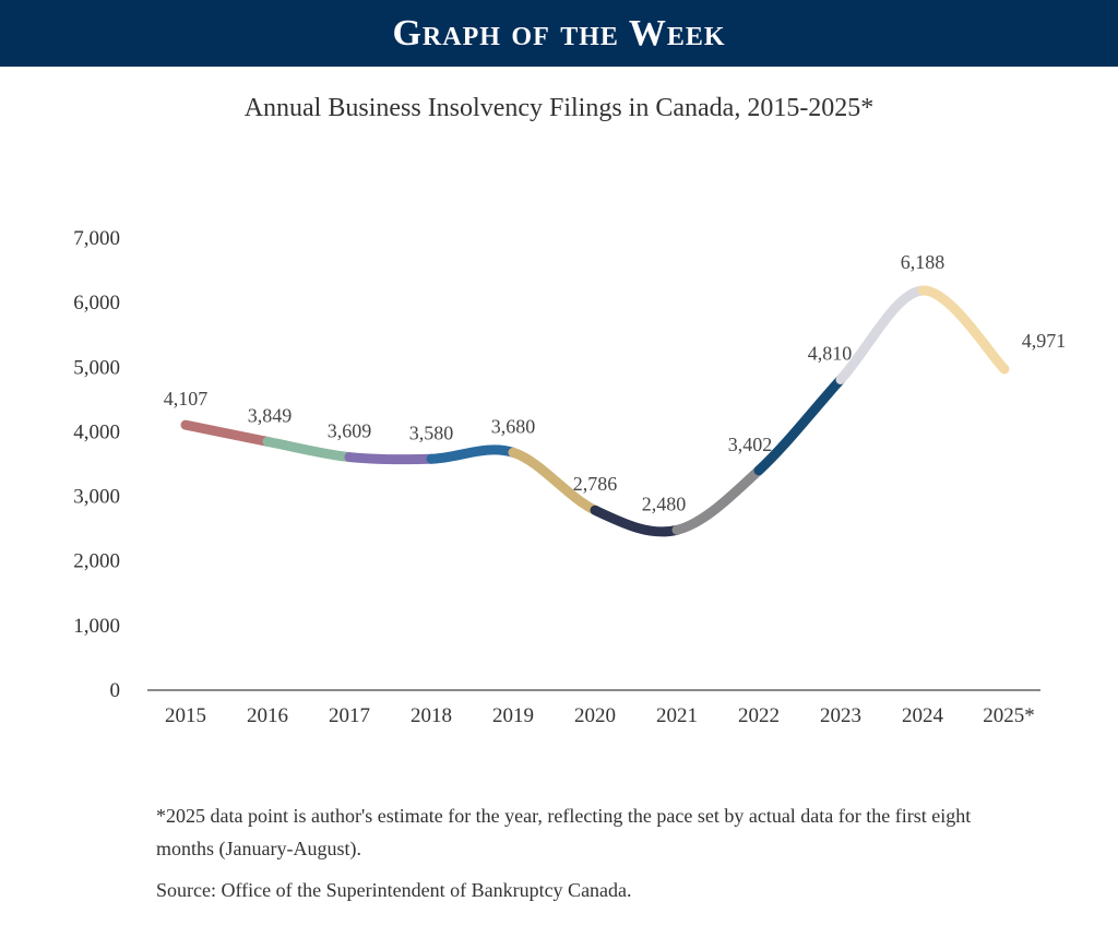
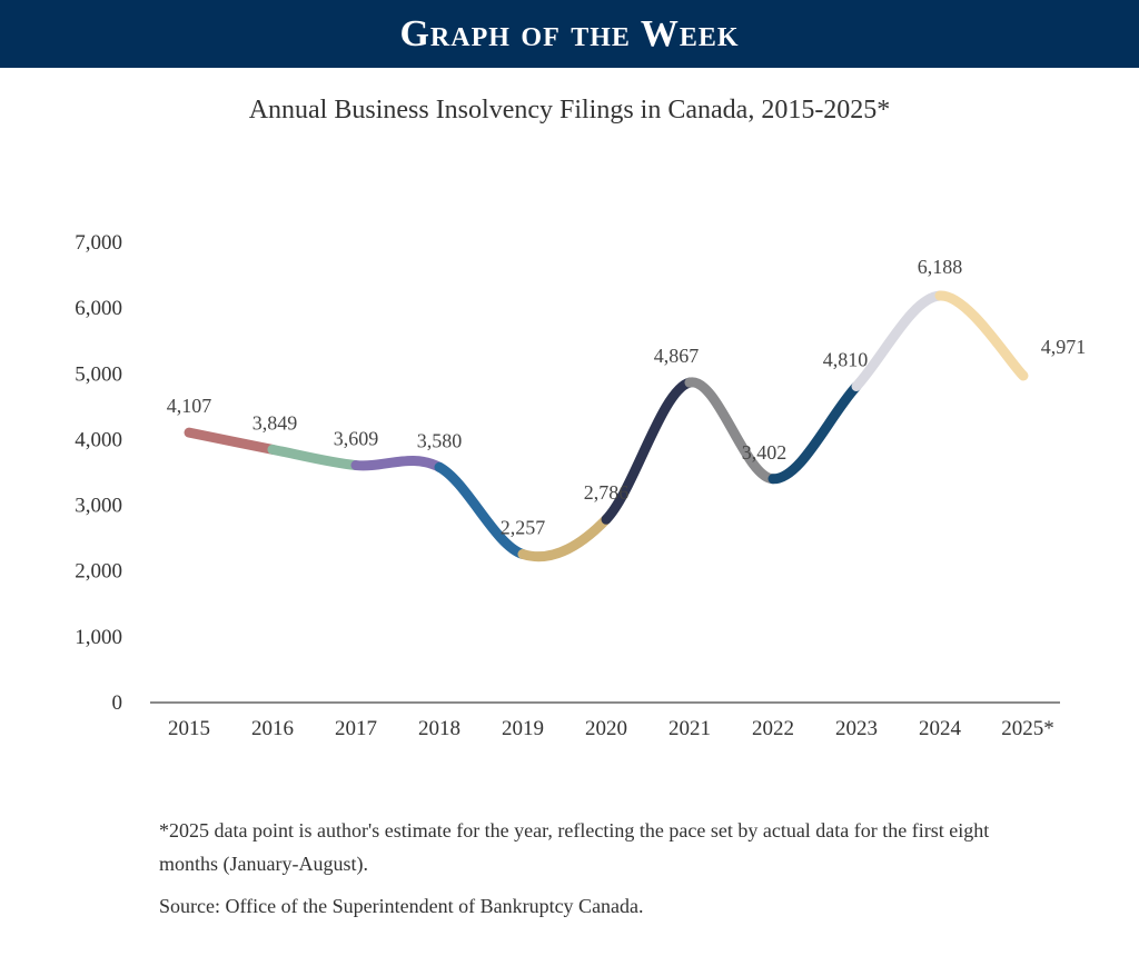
2019: 3,680 -> 2,257
2021: 2,480 -> 4,867
